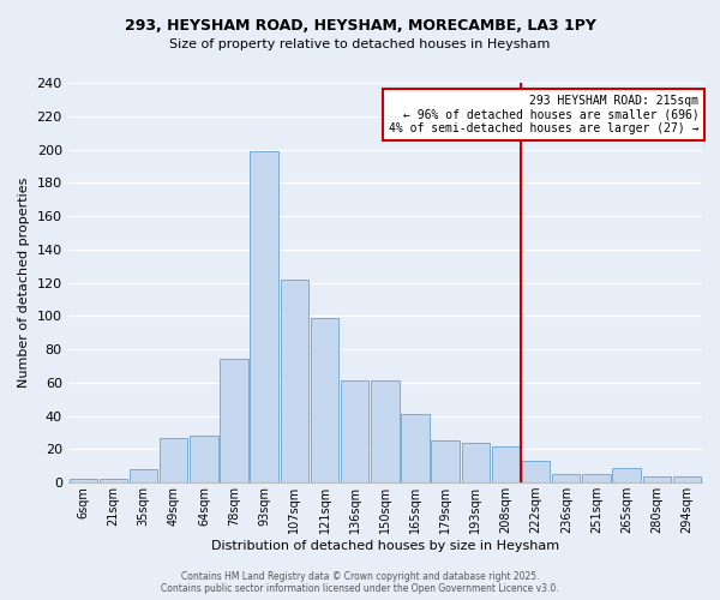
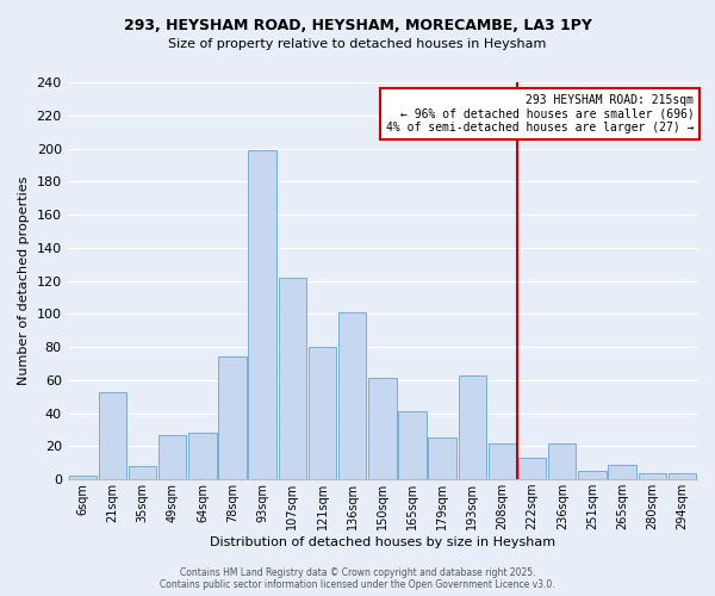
21sqm: 2 -> 53
121sqm: 99 -> 80
136sqm: 61 -> 101
193sqm: 24 -> 63
236sqm: 5 -> 22
